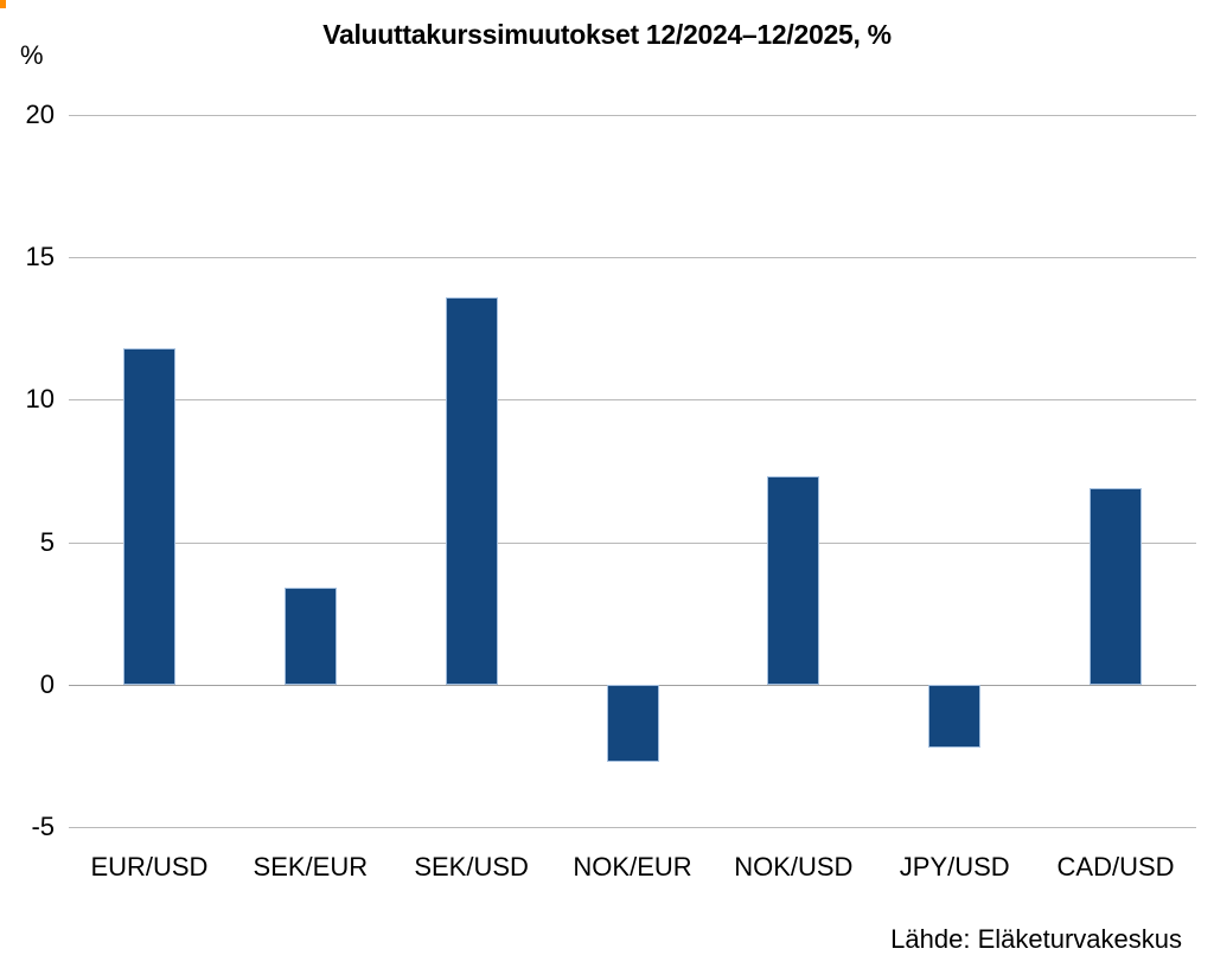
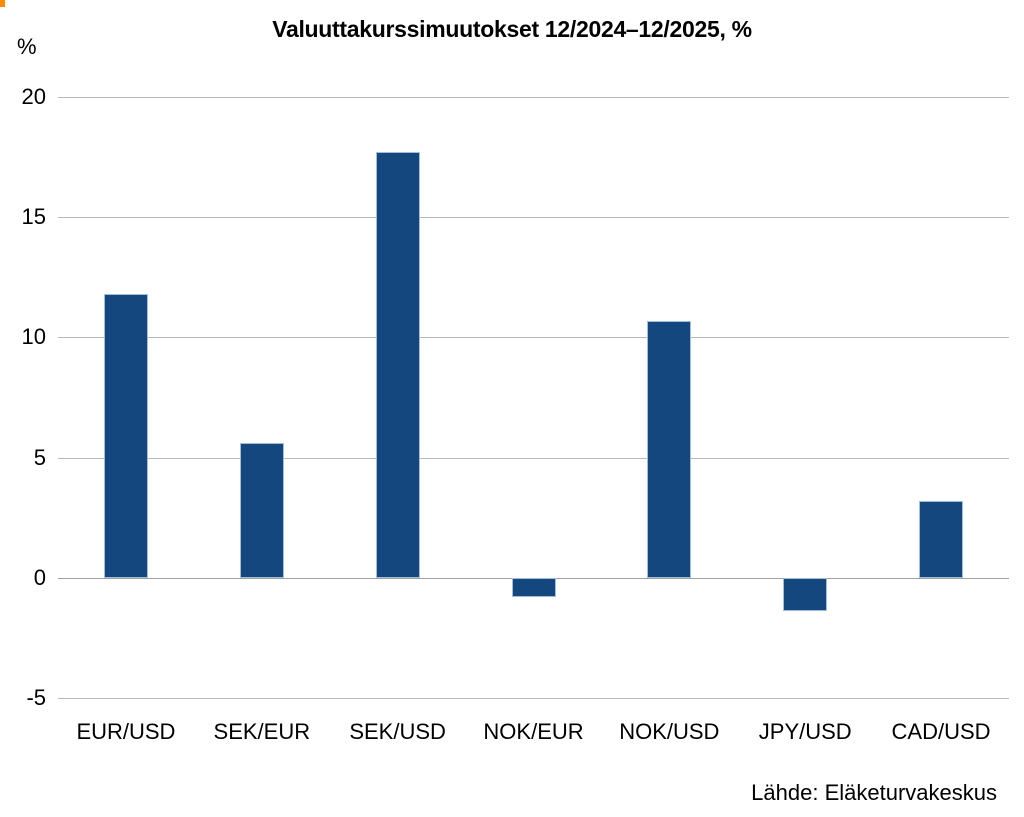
SEK/EUR: 3.4 -> 5.6
SEK/USD: 13.6 -> 17.7
NOK/EUR: -2.7 -> -0.8
NOK/USD: 7.3 -> 10.7
JPY/USD: -2.2 -> -1.4
CAD/USD: 6.9 -> 3.2
